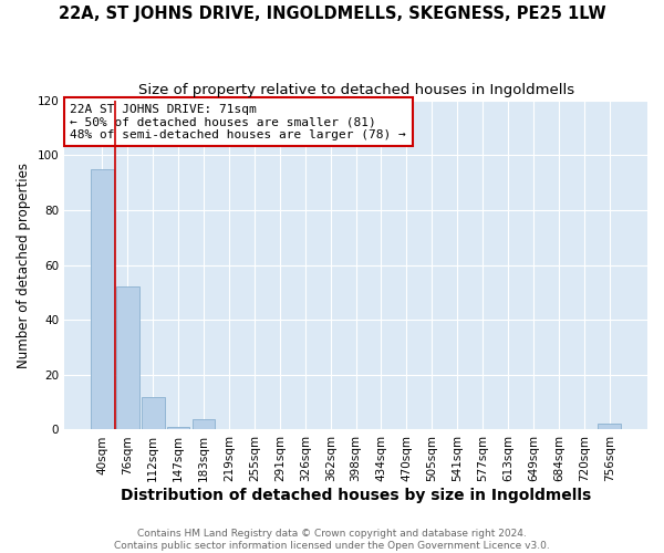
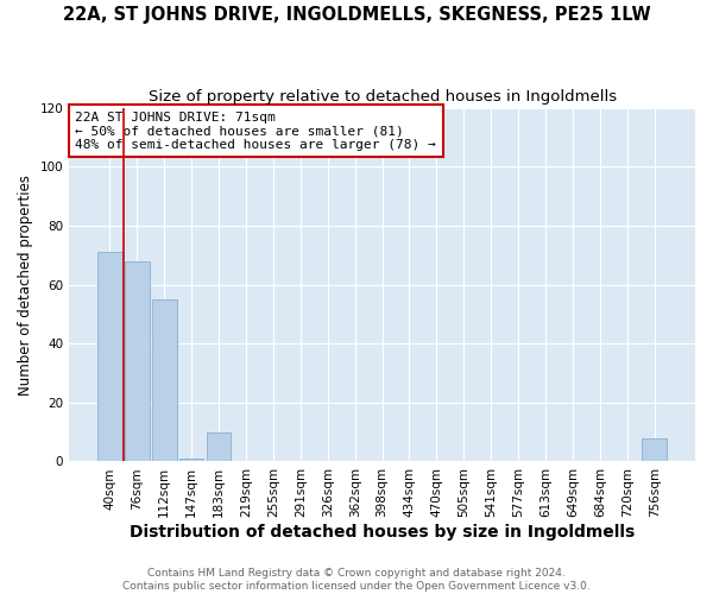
40sqm: 95 -> 71
76sqm: 52 -> 68
112sqm: 12 -> 55
183sqm: 4 -> 10
756sqm: 2 -> 8
